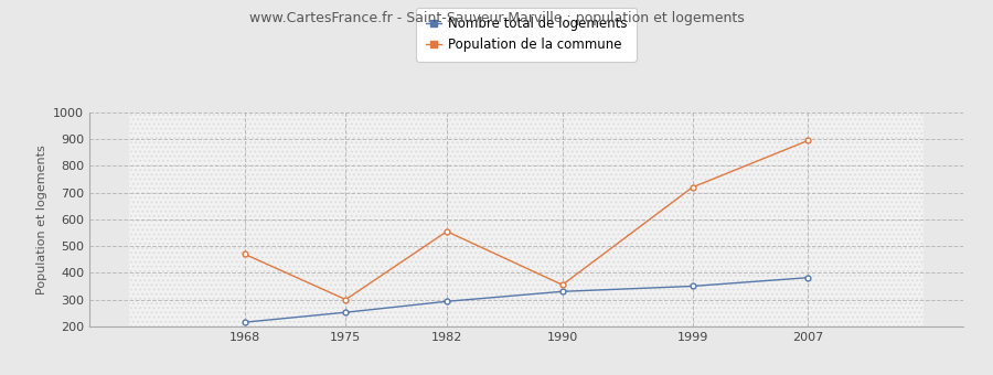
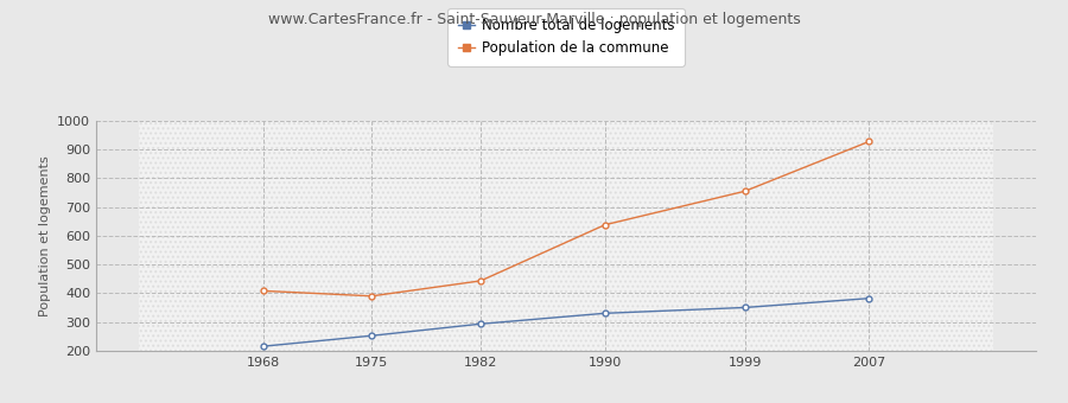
Population de la commune/1968: 470 -> 408
Population de la commune/1975: 300 -> 390
Population de la commune/1982: 555 -> 443
Population de la commune/1990: 355 -> 638
Population de la commune/1999: 720 -> 755
Population de la commune/2007: 895 -> 928
